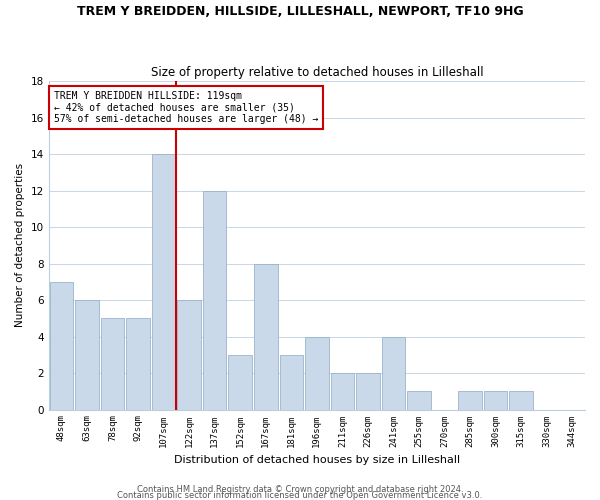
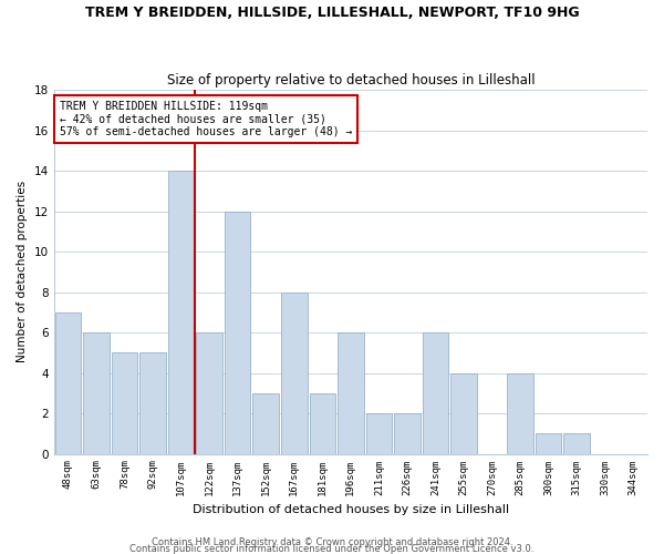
196sqm: 4 -> 6
241sqm: 4 -> 6
255sqm: 1 -> 4
285sqm: 1 -> 4
